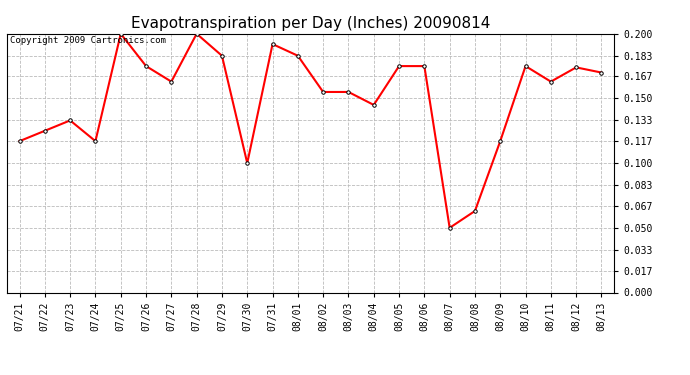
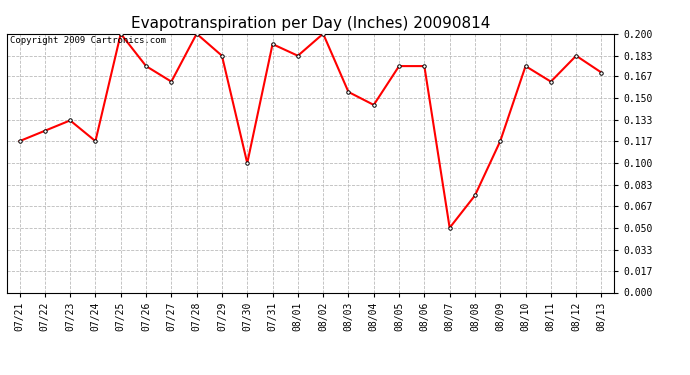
08/02: 0.155 -> 0.200
08/08: 0.063 -> 0.075
08/12: 0.174 -> 0.183
